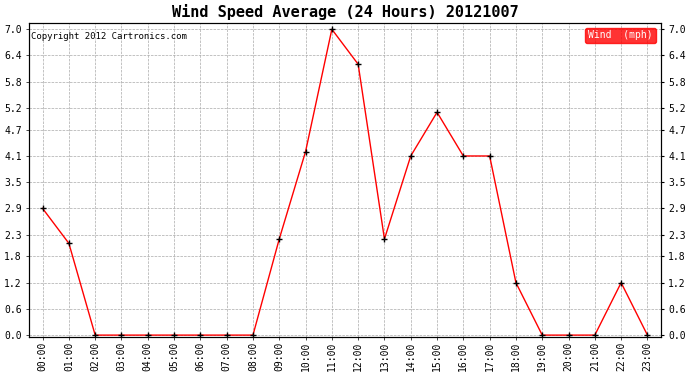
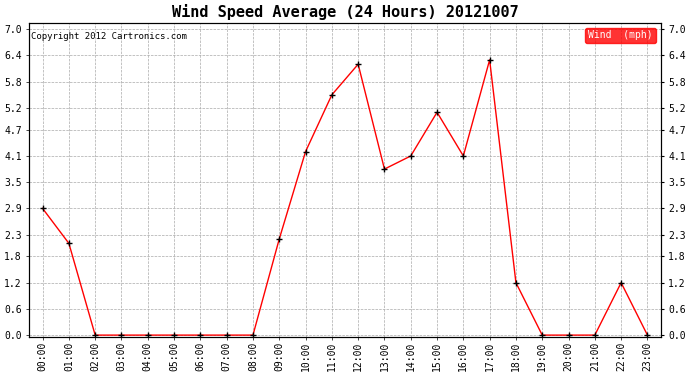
11:00: 7.0 -> 5.5
13:00: 2.2 -> 3.8
17:00: 4.1 -> 6.3
